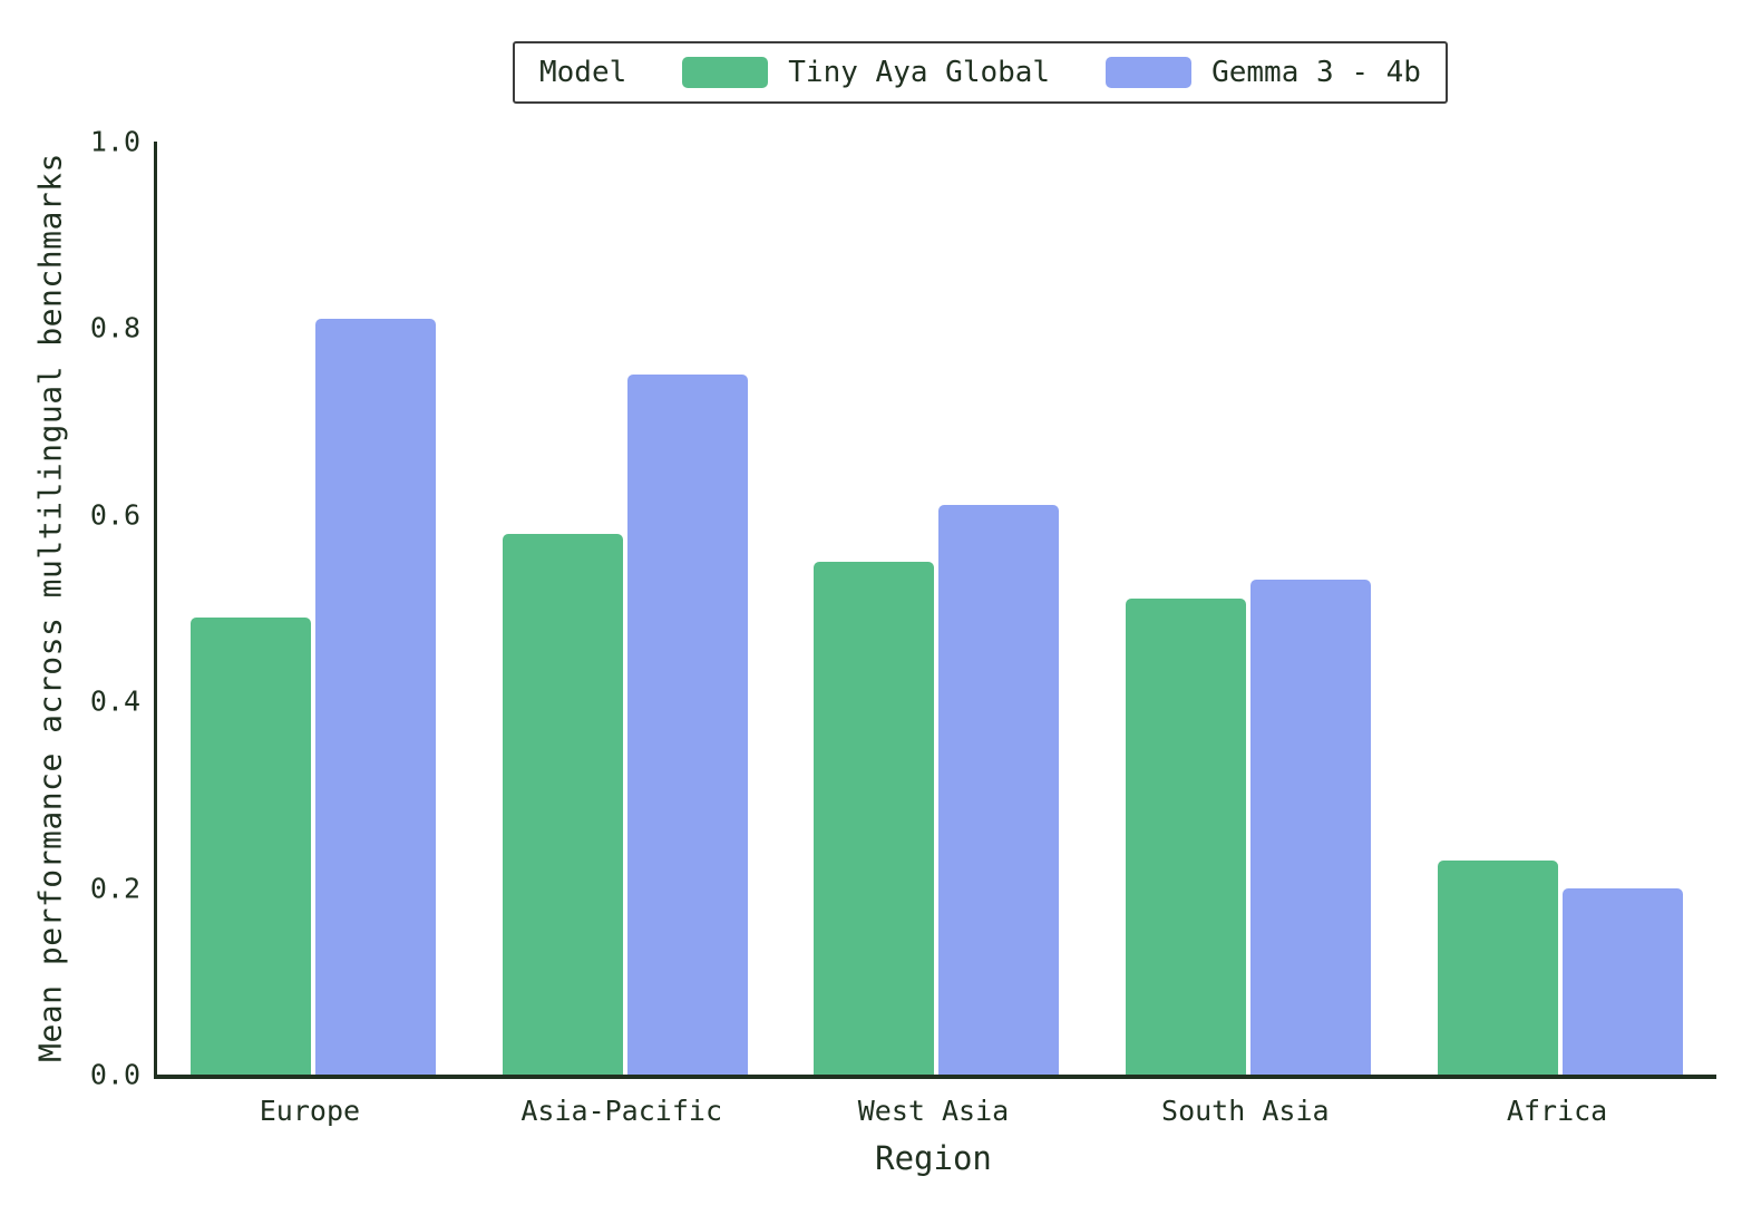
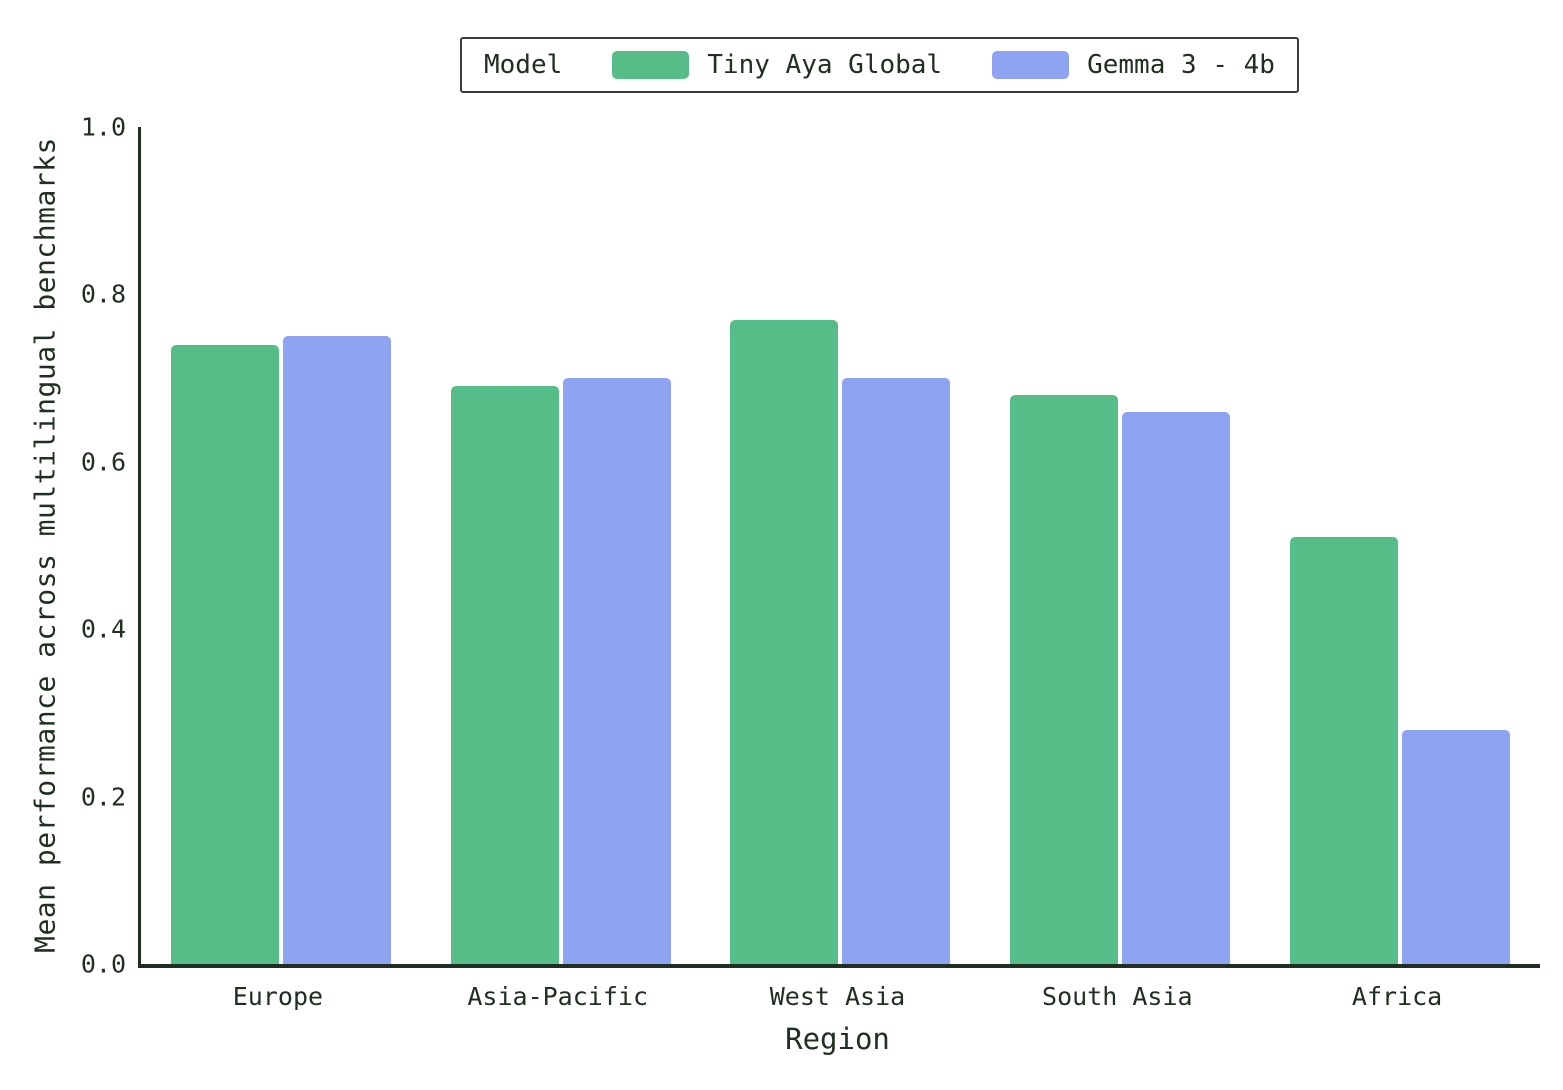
Tiny Aya Global/Europe: 0.49 -> 0.74
Gemma 3 - 4b/Europe: 0.81 -> 0.75
Tiny Aya Global/Asia-Pacific: 0.58 -> 0.69
Gemma 3 - 4b/Asia-Pacific: 0.75 -> 0.70
Tiny Aya Global/West Asia: 0.55 -> 0.77
Gemma 3 - 4b/West Asia: 0.61 -> 0.70
Tiny Aya Global/South Asia: 0.51 -> 0.68
Gemma 3 - 4b/South Asia: 0.53 -> 0.66
Tiny Aya Global/Africa: 0.23 -> 0.51
Gemma 3 - 4b/Africa: 0.20 -> 0.28
